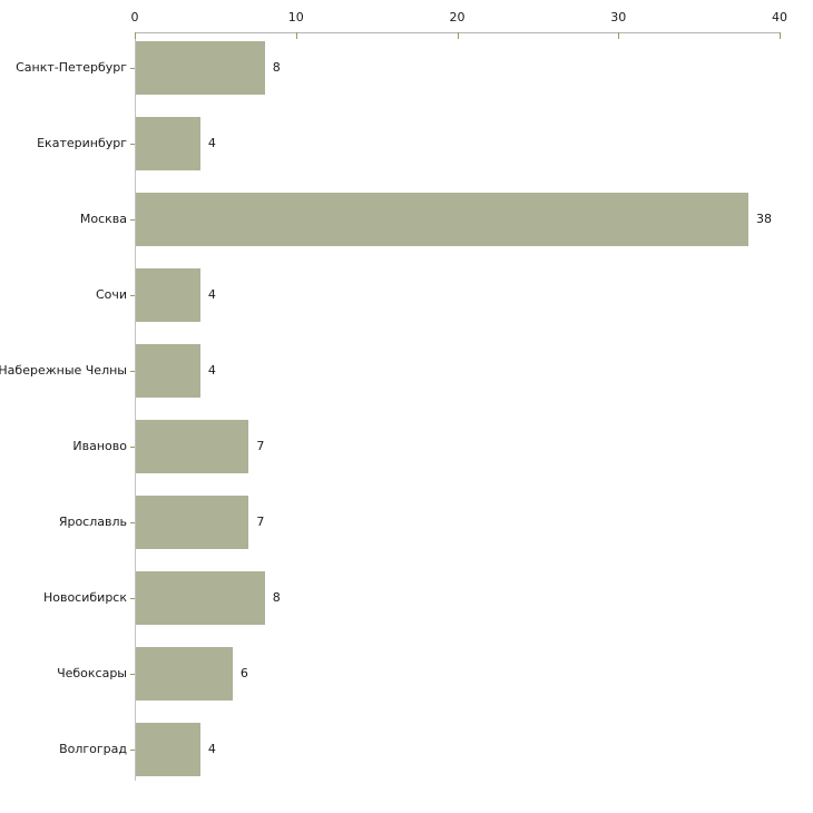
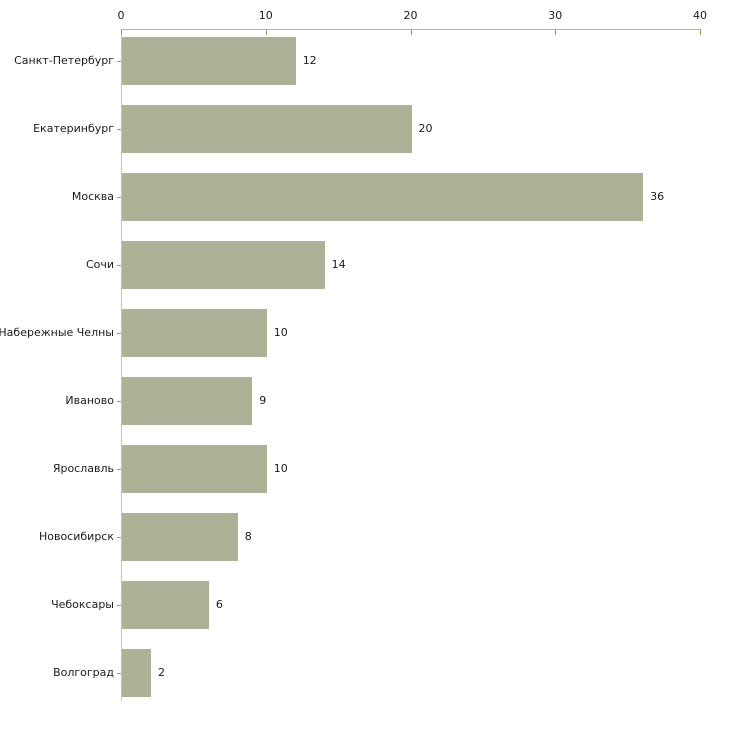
Санкт-Петербург: 8 -> 12
Екатеринбург: 4 -> 20
Москва: 38 -> 36
Сочи: 4 -> 14
Набережные Челны: 4 -> 10
Иваново: 7 -> 9
Ярославль: 7 -> 10
Волгоград: 4 -> 2
